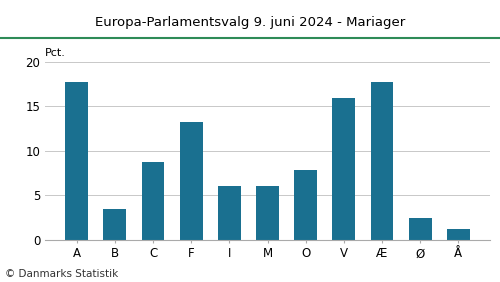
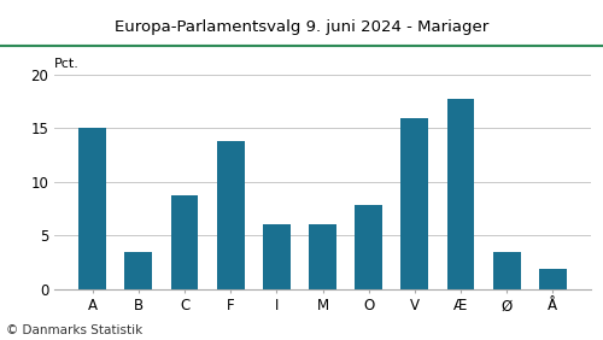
A: 17.8 -> 15.1
F: 13.2 -> 13.8
Ø: 2.4 -> 3.5
Å: 1.2 -> 1.9
